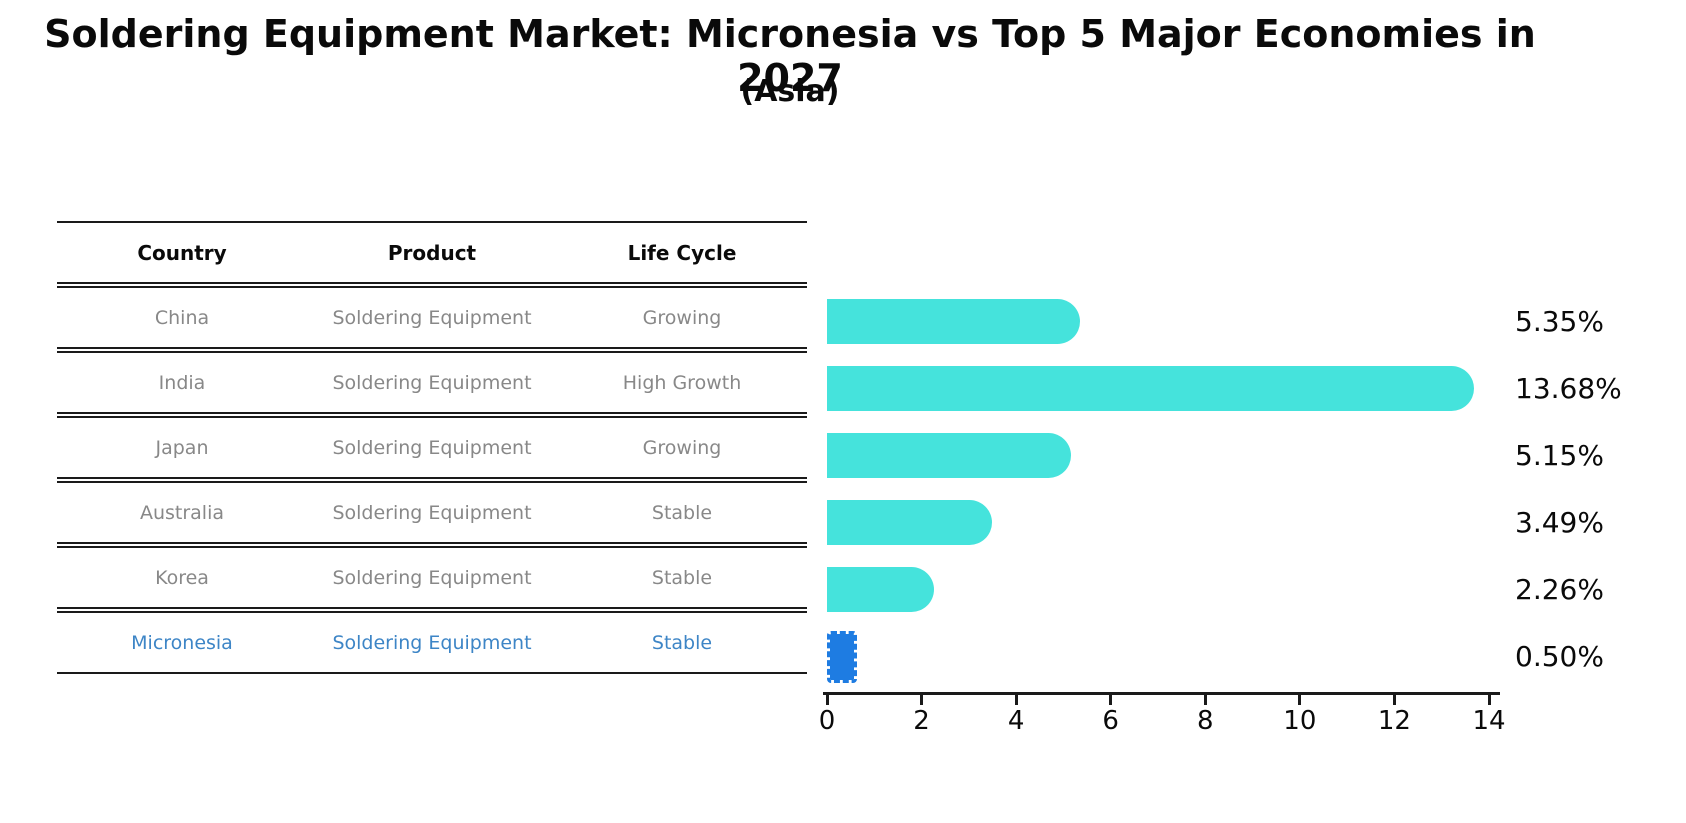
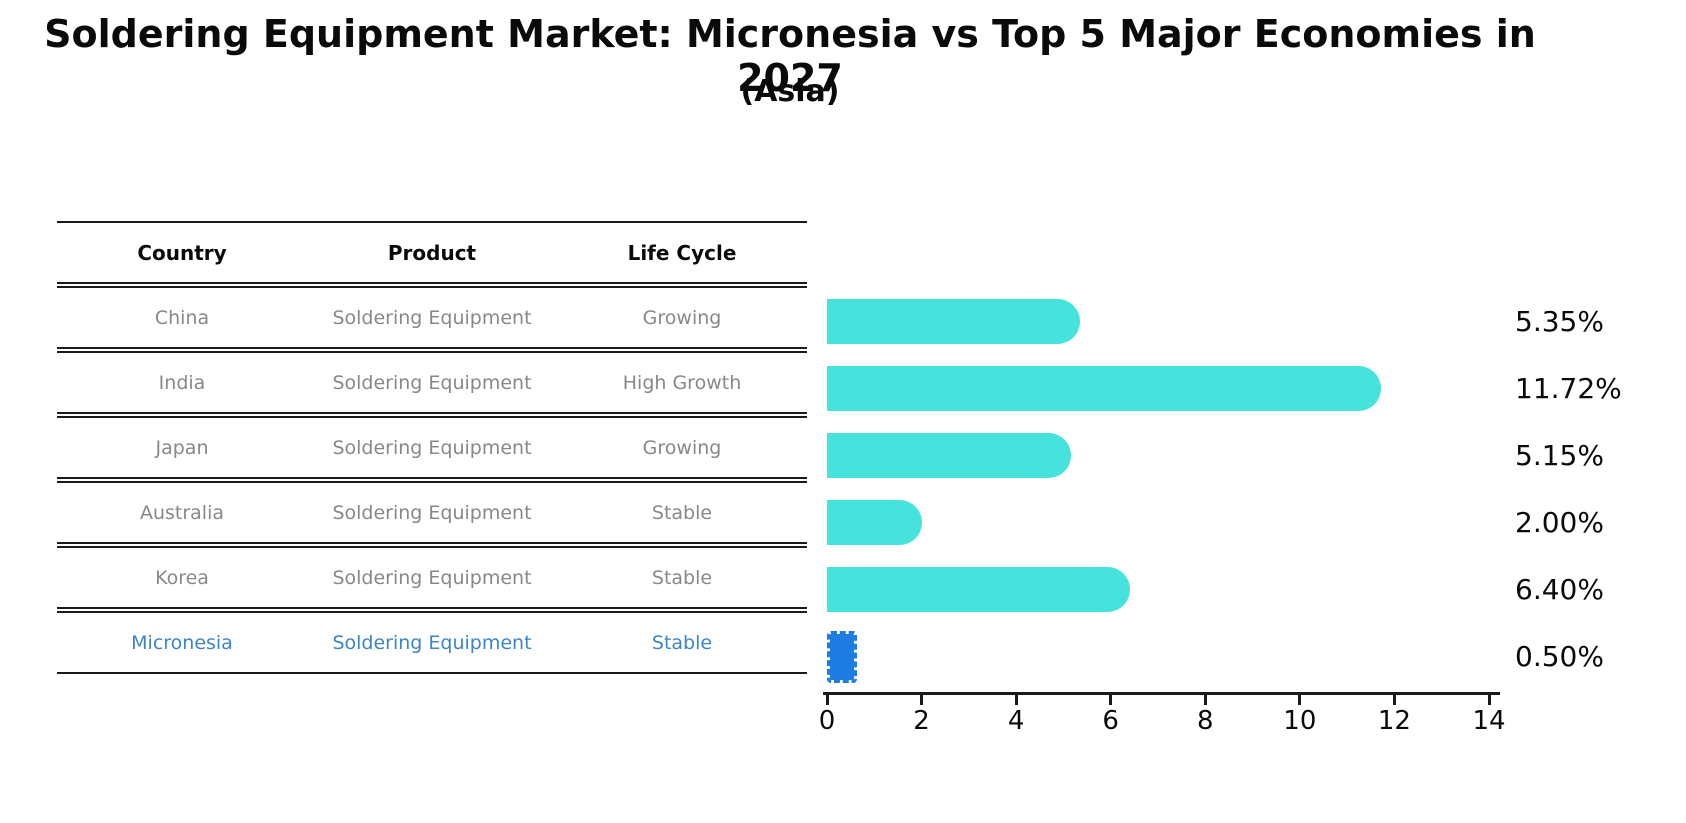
India: 13.68% -> 11.72%
Australia: 3.49% -> 2.00%
Korea: 2.26% -> 6.40%
